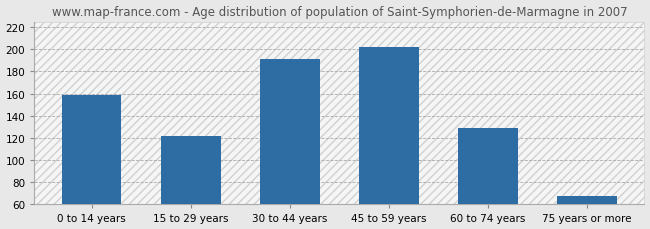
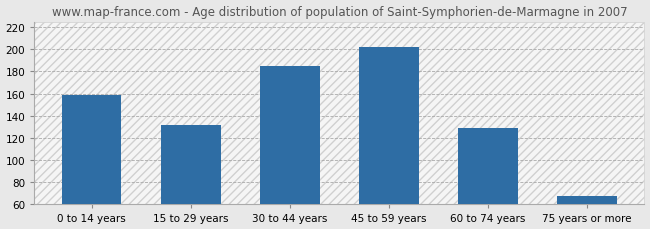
15 to 29 years: 122 -> 132
30 to 44 years: 191 -> 185
